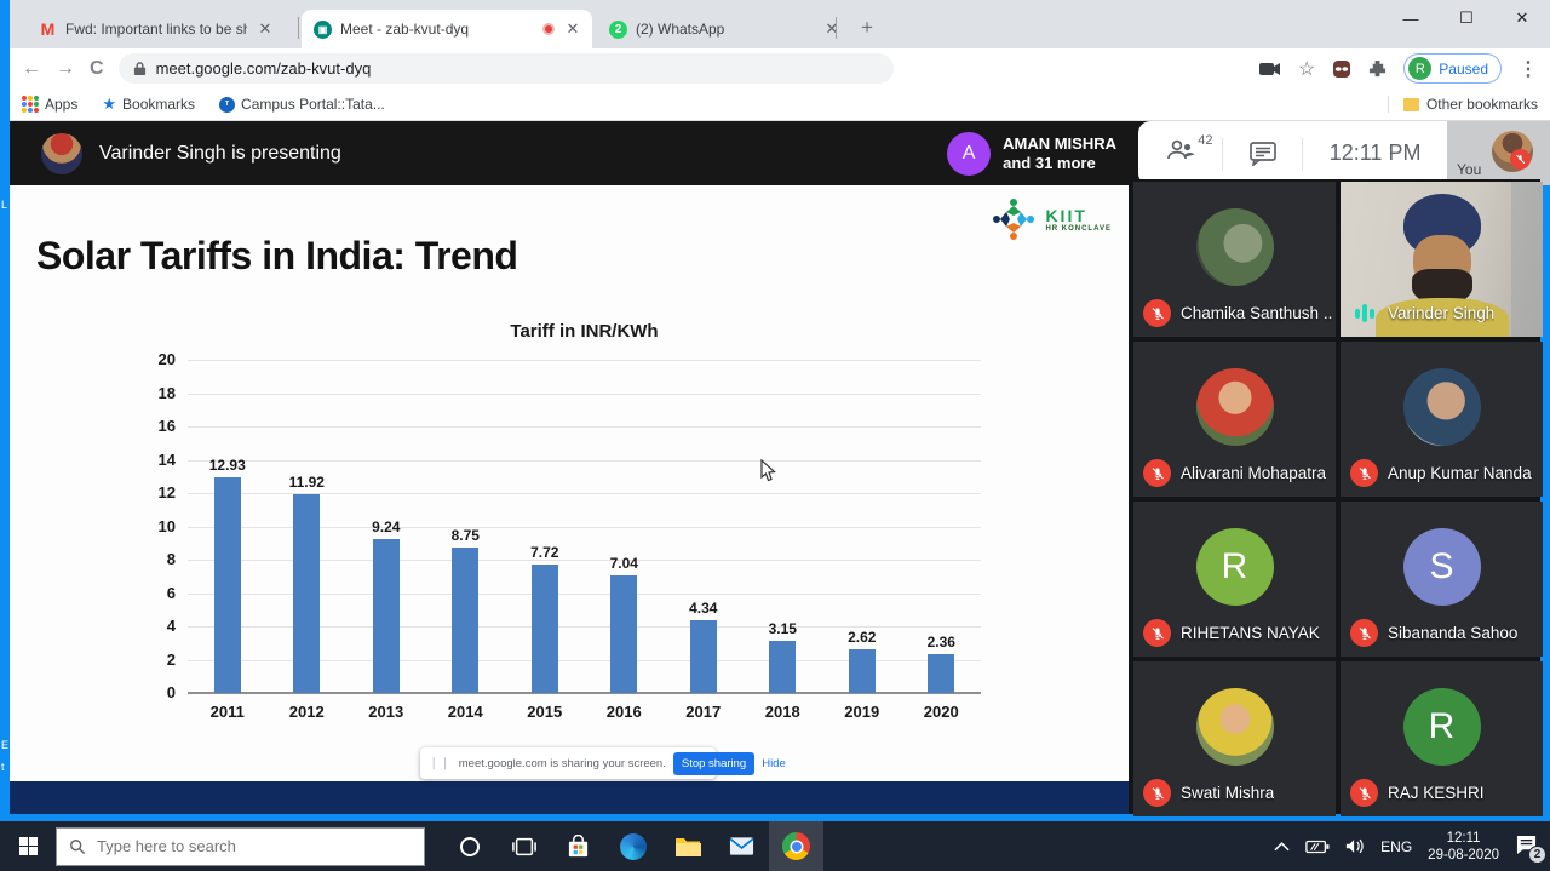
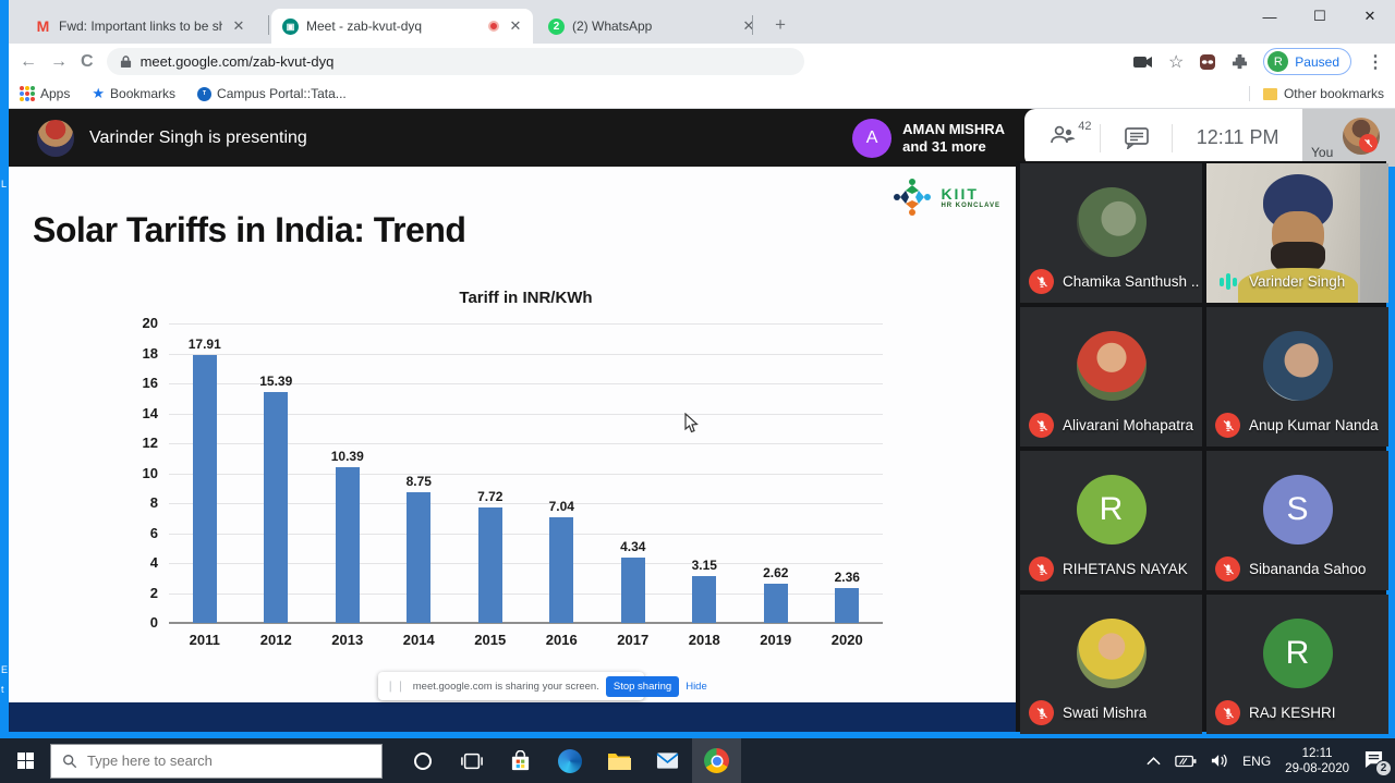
2011: 12.93 -> 17.91
2012: 11.92 -> 15.39
2013: 9.24 -> 10.39
